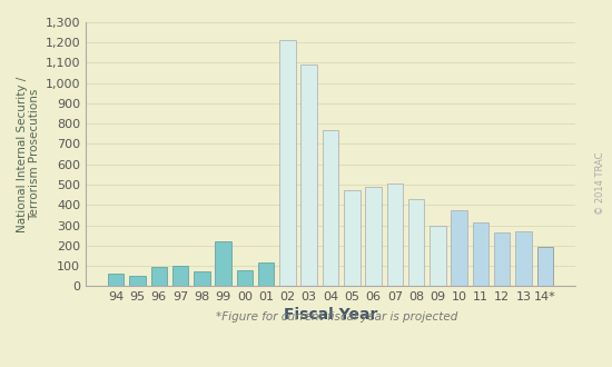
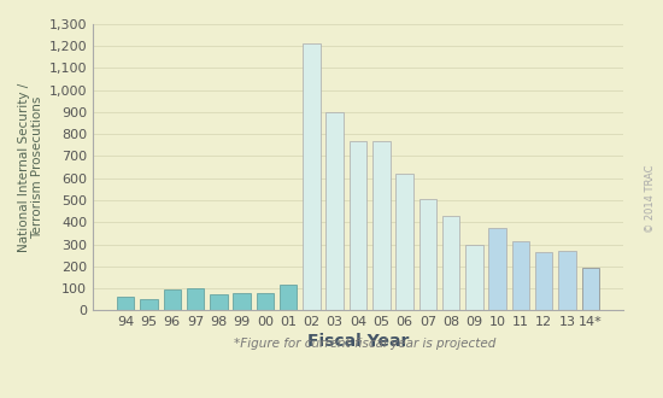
99: 220 -> 80
03: 1,090 -> 900
05: 470 -> 770
06: 490 -> 620
